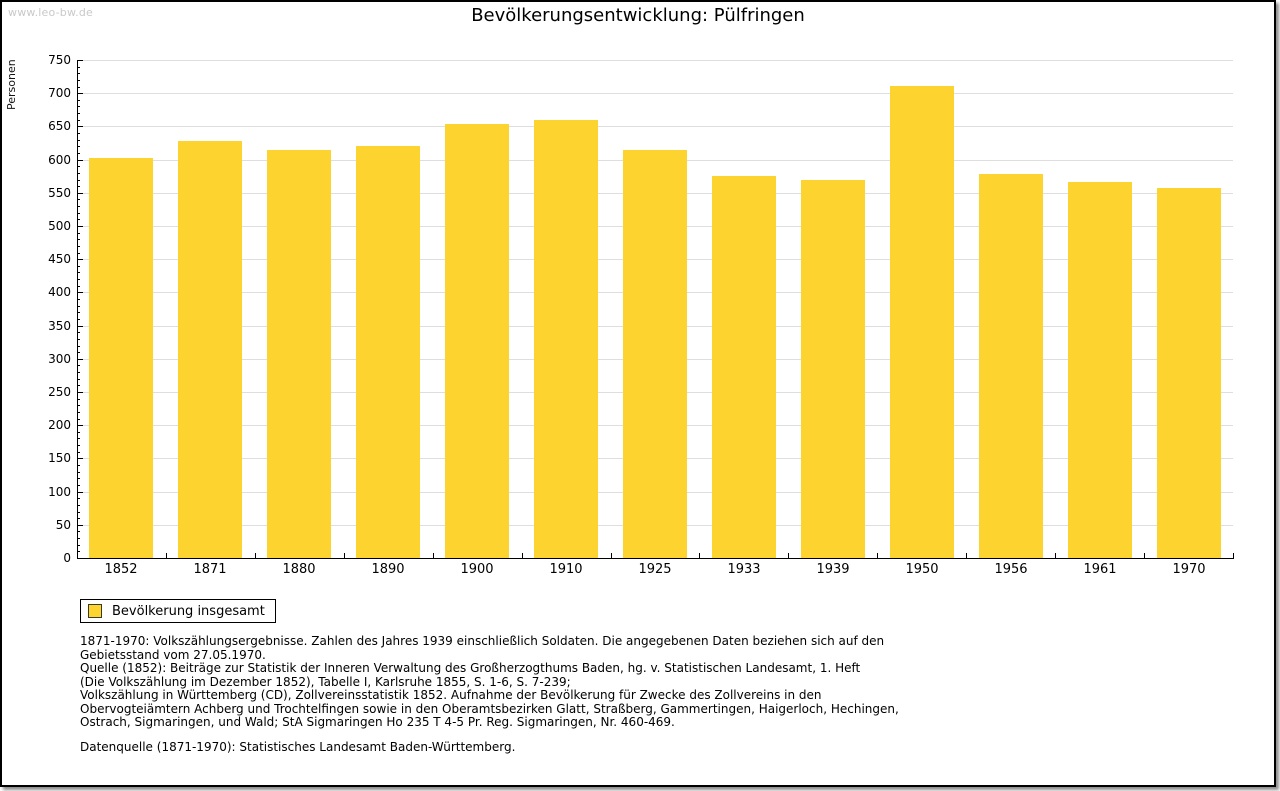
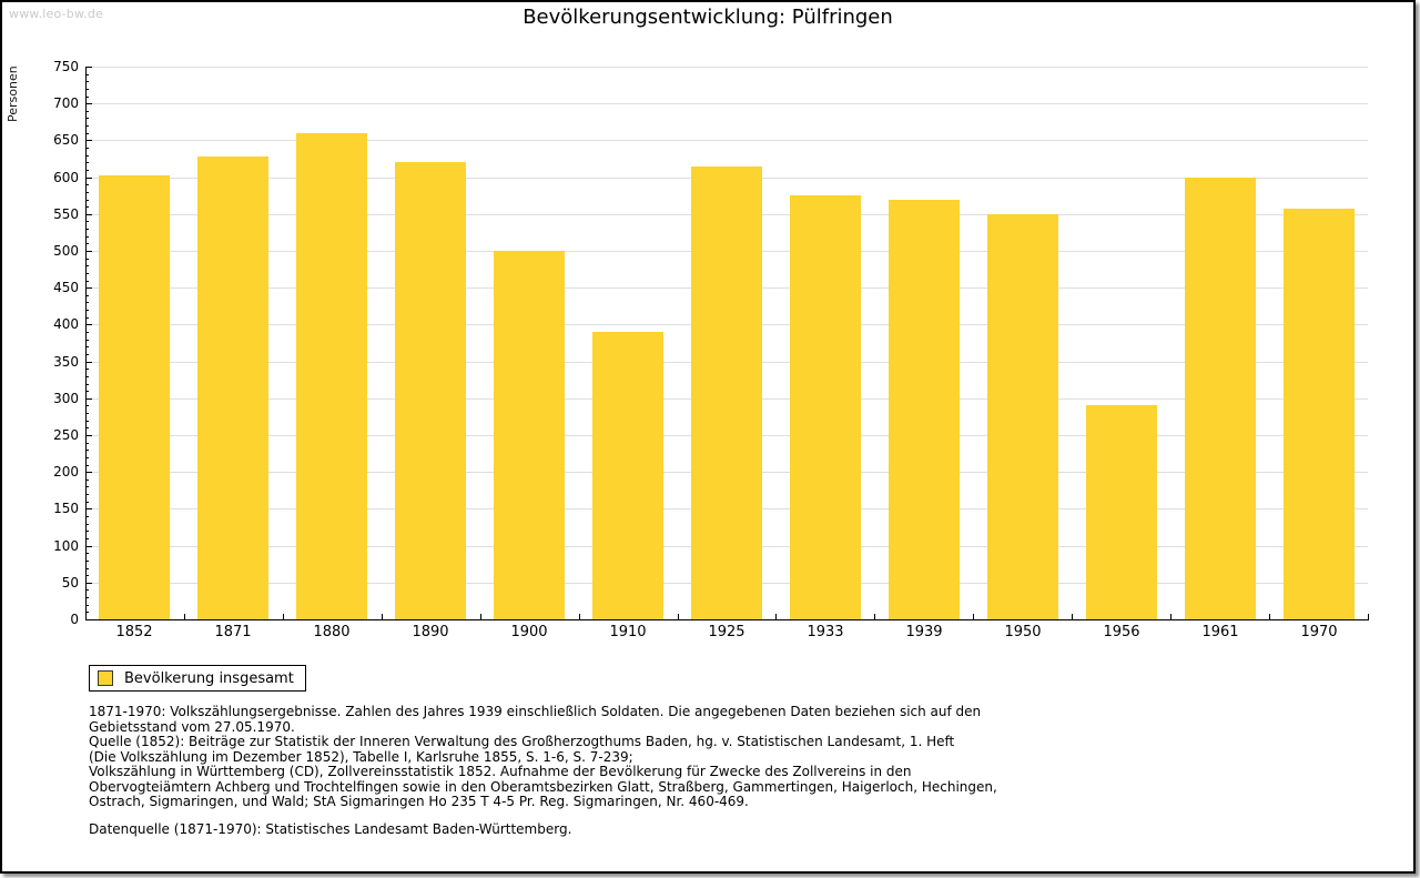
1880: 620 -> 660
1900: 650 -> 500
1910: 660 -> 390
1950: 710 -> 550
1956: 580 -> 290
1961: 570 -> 600
